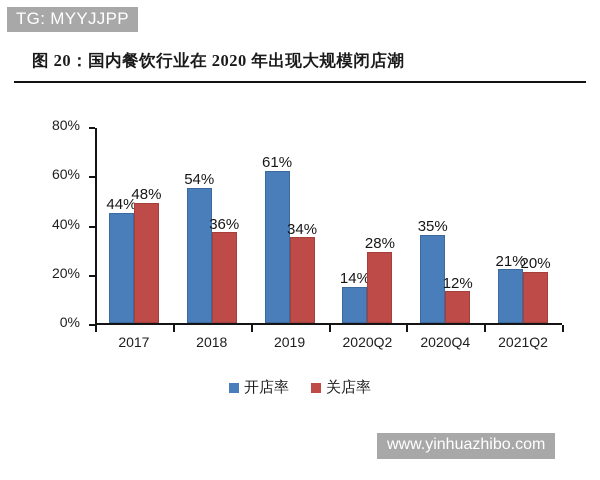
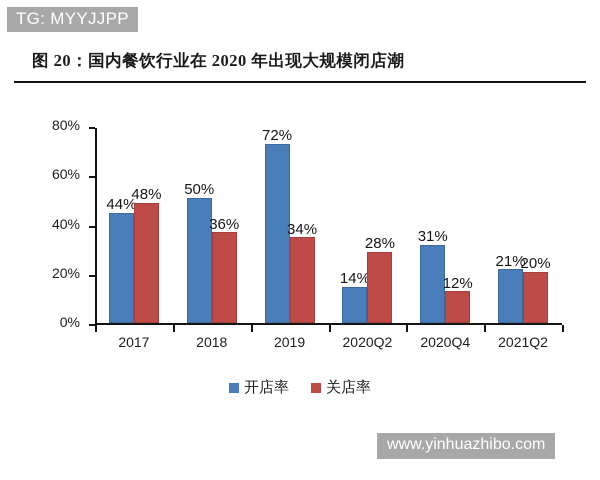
开店率/2018: 54% -> 50%
开店率/2019: 61% -> 72%
开店率/2020Q4: 35% -> 31%
